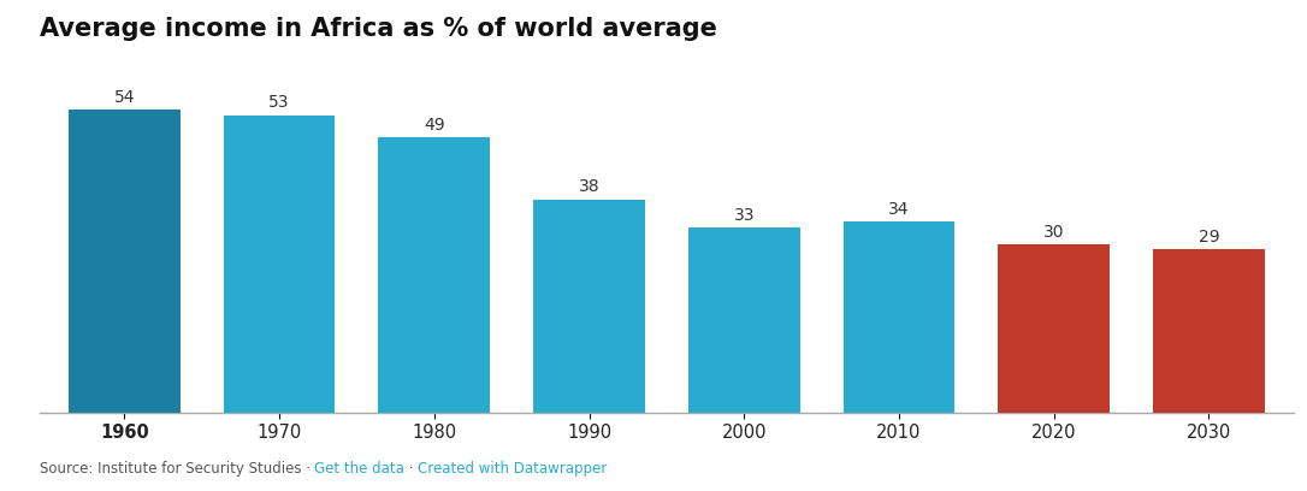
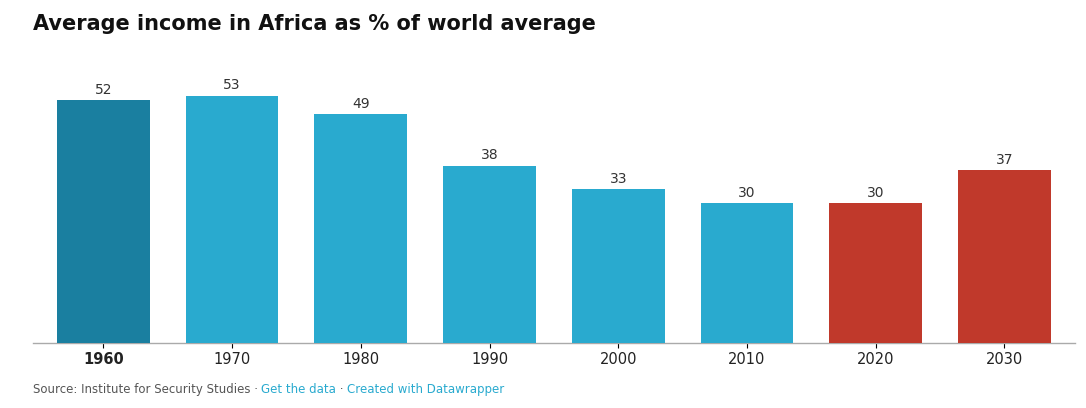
1960: 54 -> 52
2010: 34 -> 30
2030: 29 -> 37
